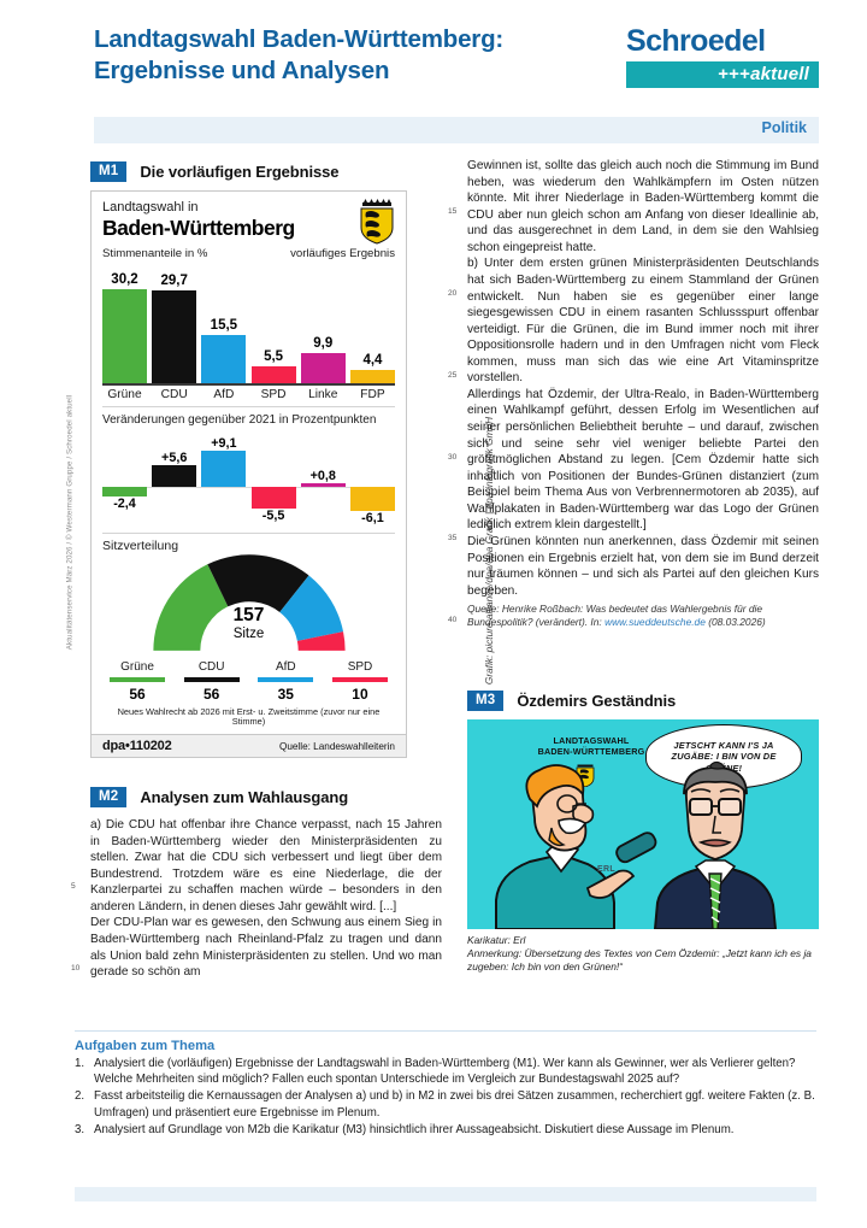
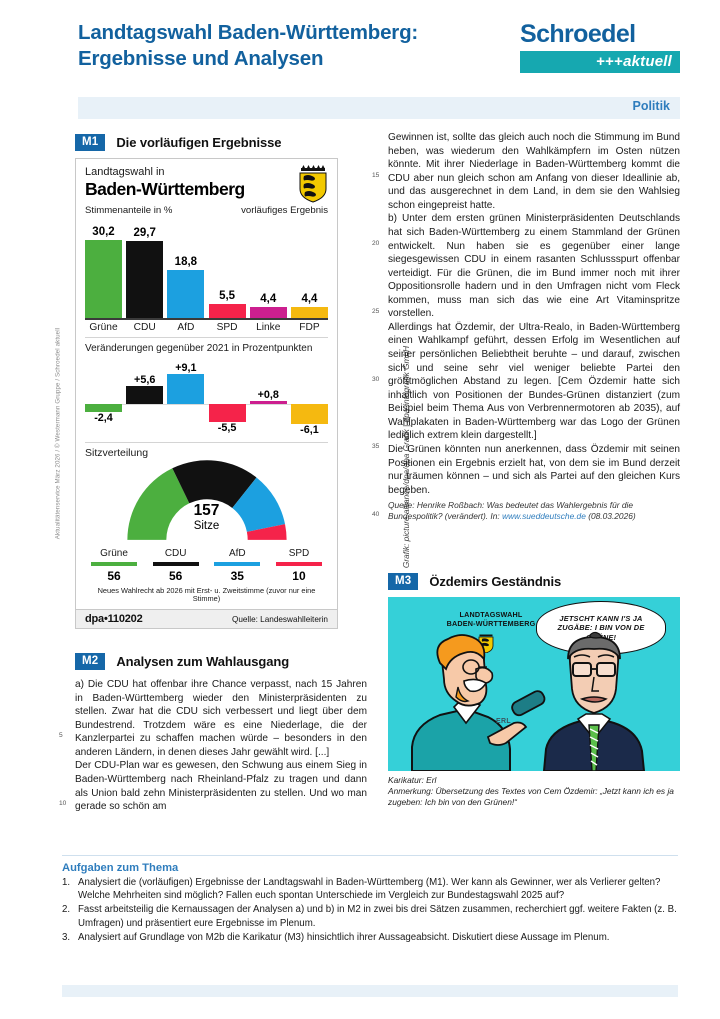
Stimmenanteile in %/AfD: 15,5 -> 18,8
Stimmenanteile in %/Linke: 9,9 -> 4,4
